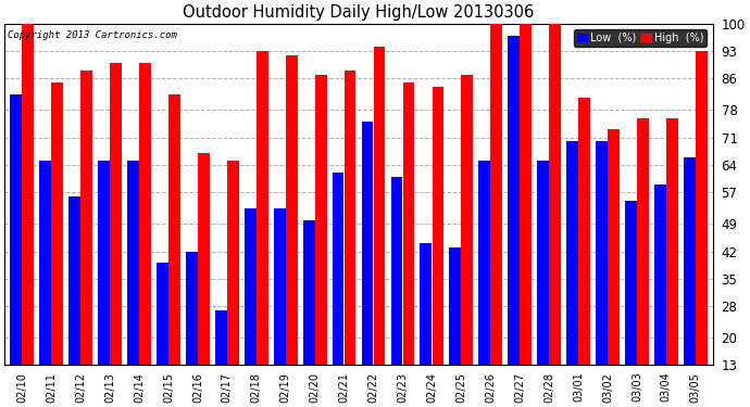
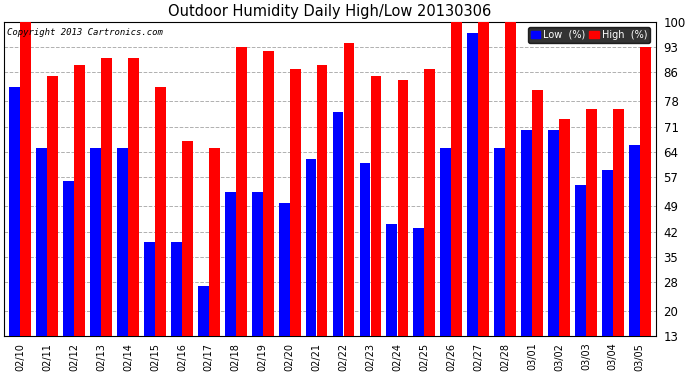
Low (%)/02/16: 42 -> 39
